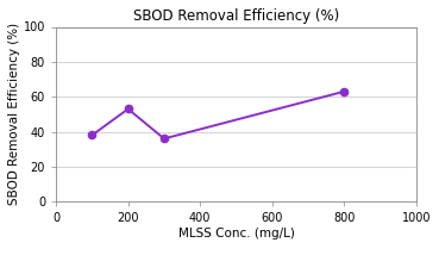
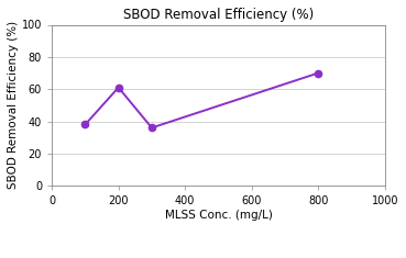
200: 53 -> 61
800: 63 -> 70
